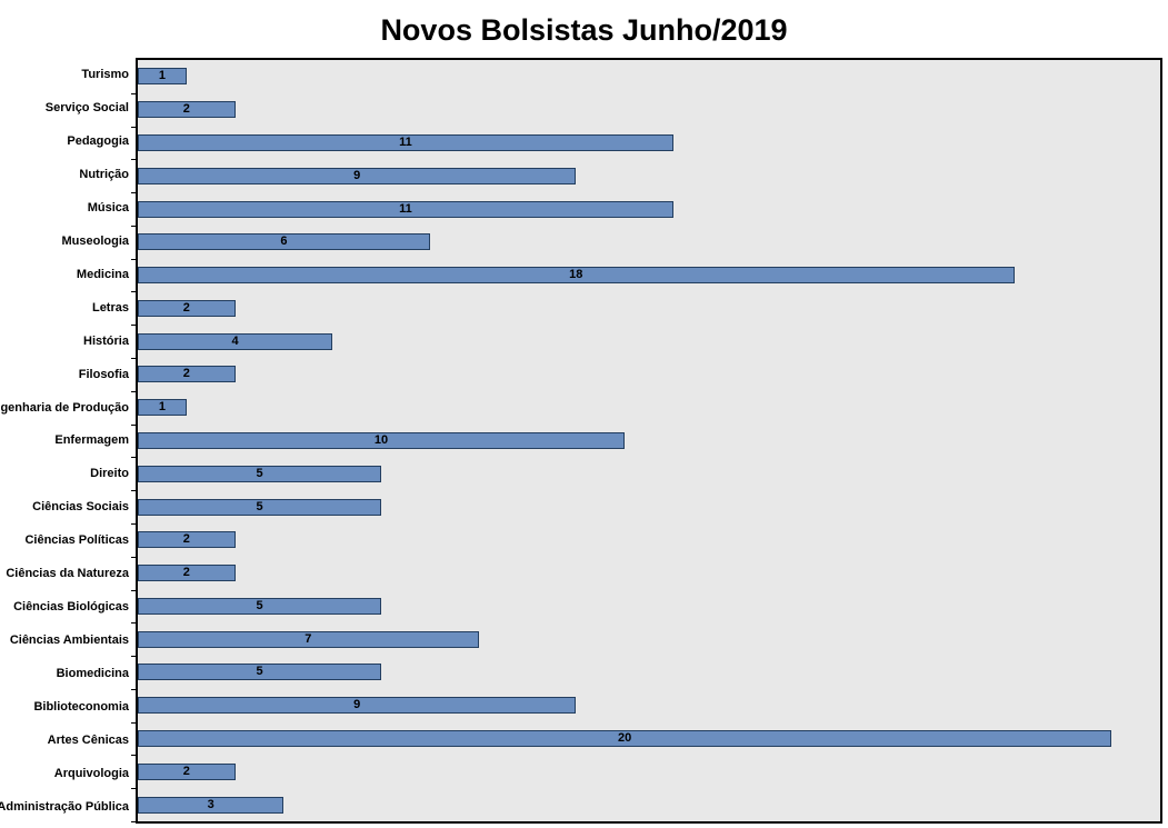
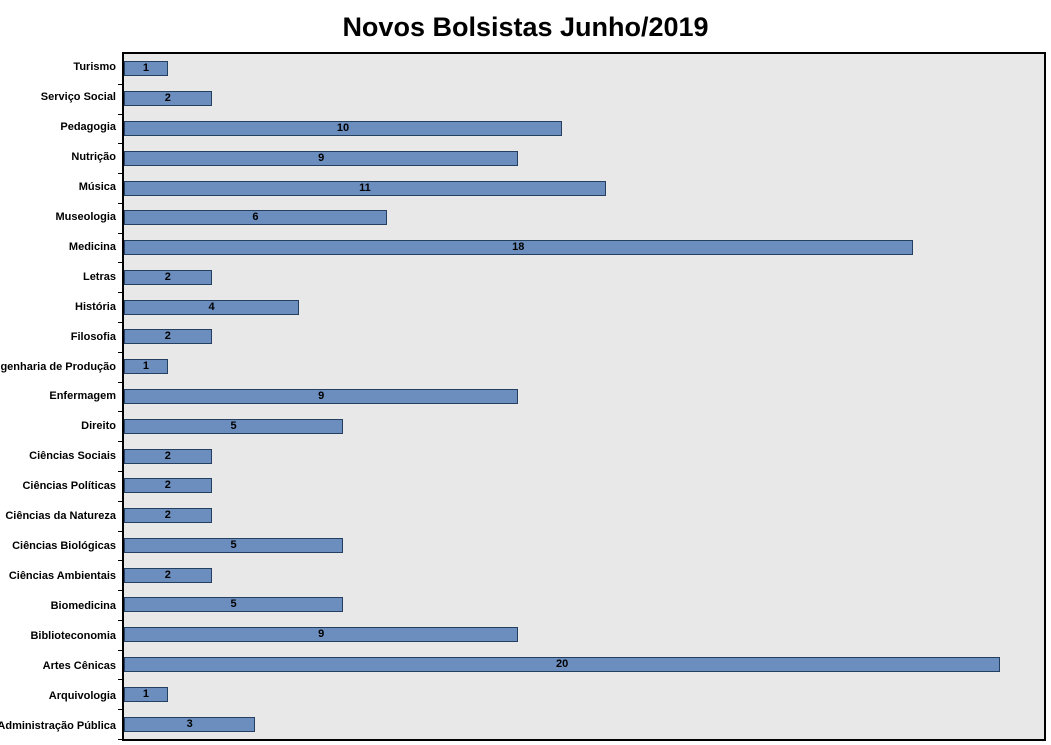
Pedagogia: 11 -> 10
Enfermagem: 10 -> 9
Ciências Sociais: 5 -> 2
Ciências Ambientais: 7 -> 2
Arquivologia: 2 -> 1
